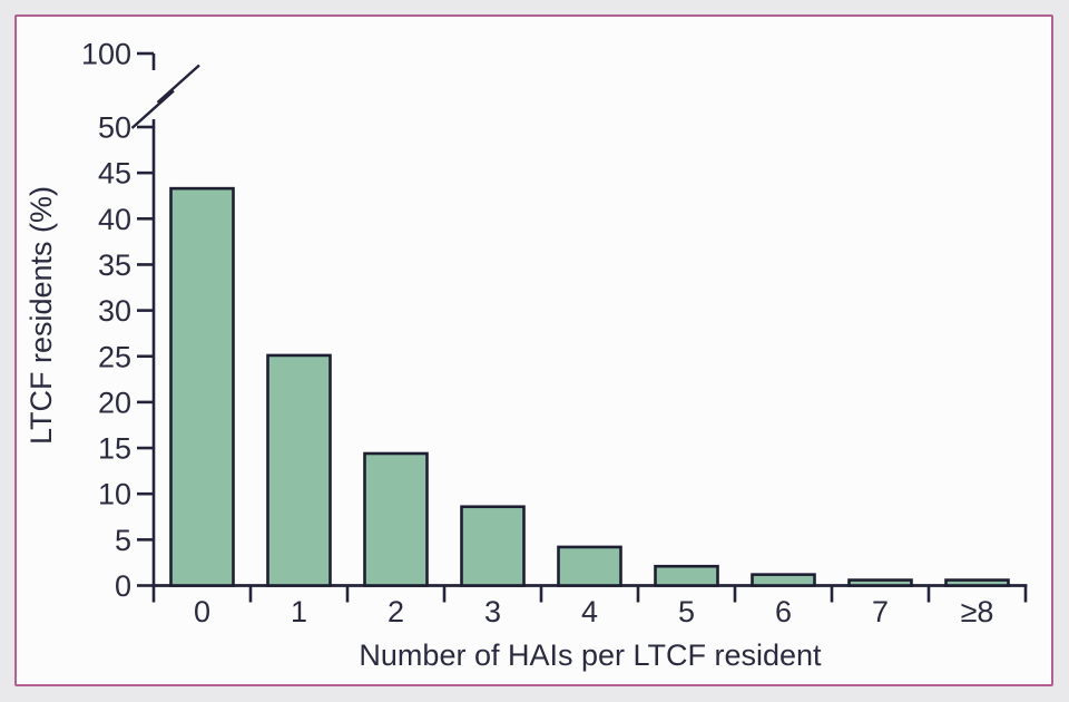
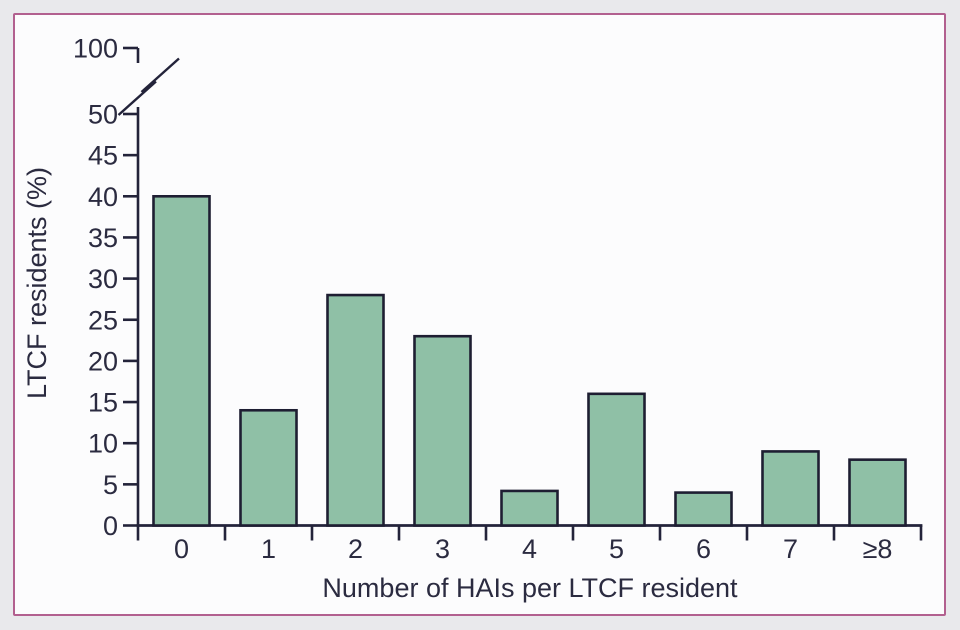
0: 43 -> 40
1: 25 -> 14
2: 14 -> 28
3: 9 -> 23
5: 2 -> 16
6: 1 -> 4
7: 1 -> 9
≥8: 1 -> 8
